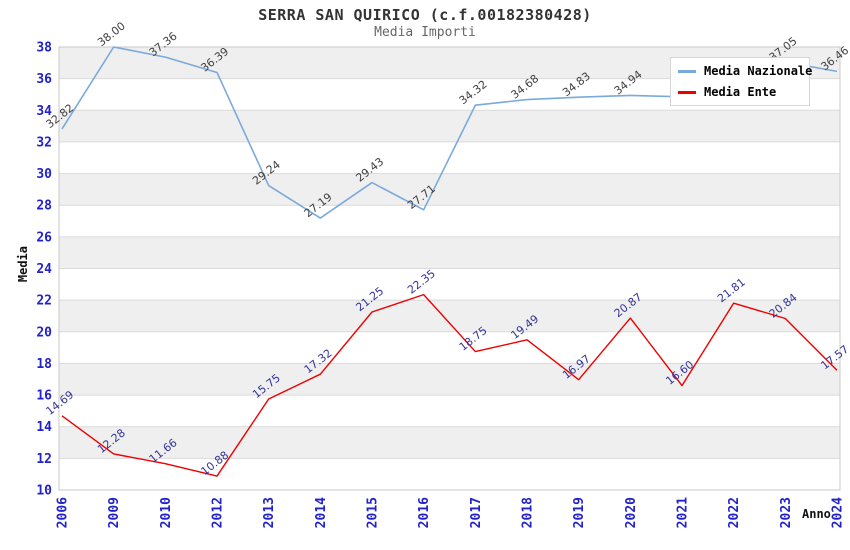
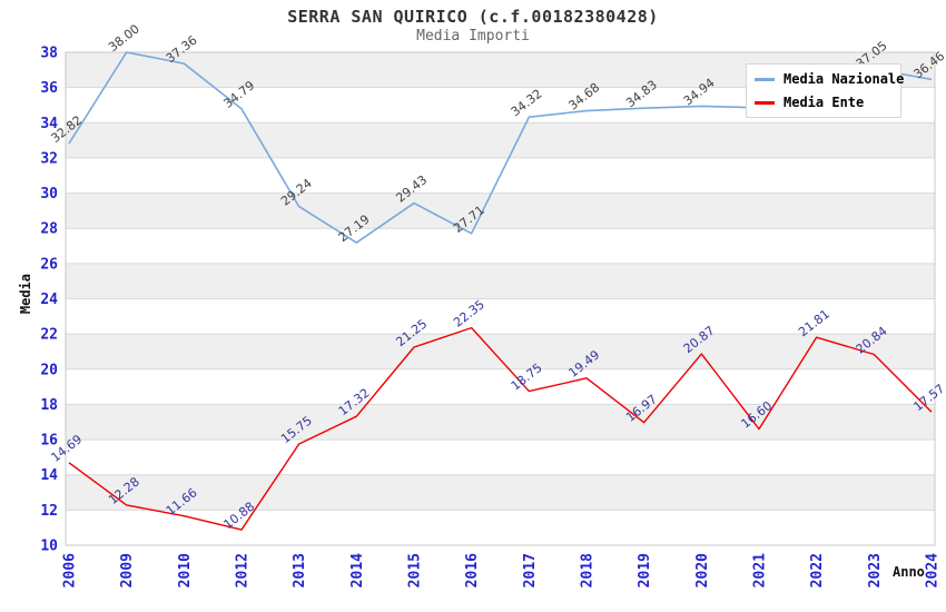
Media Nazionale/2012: 36.39 -> 34.79
